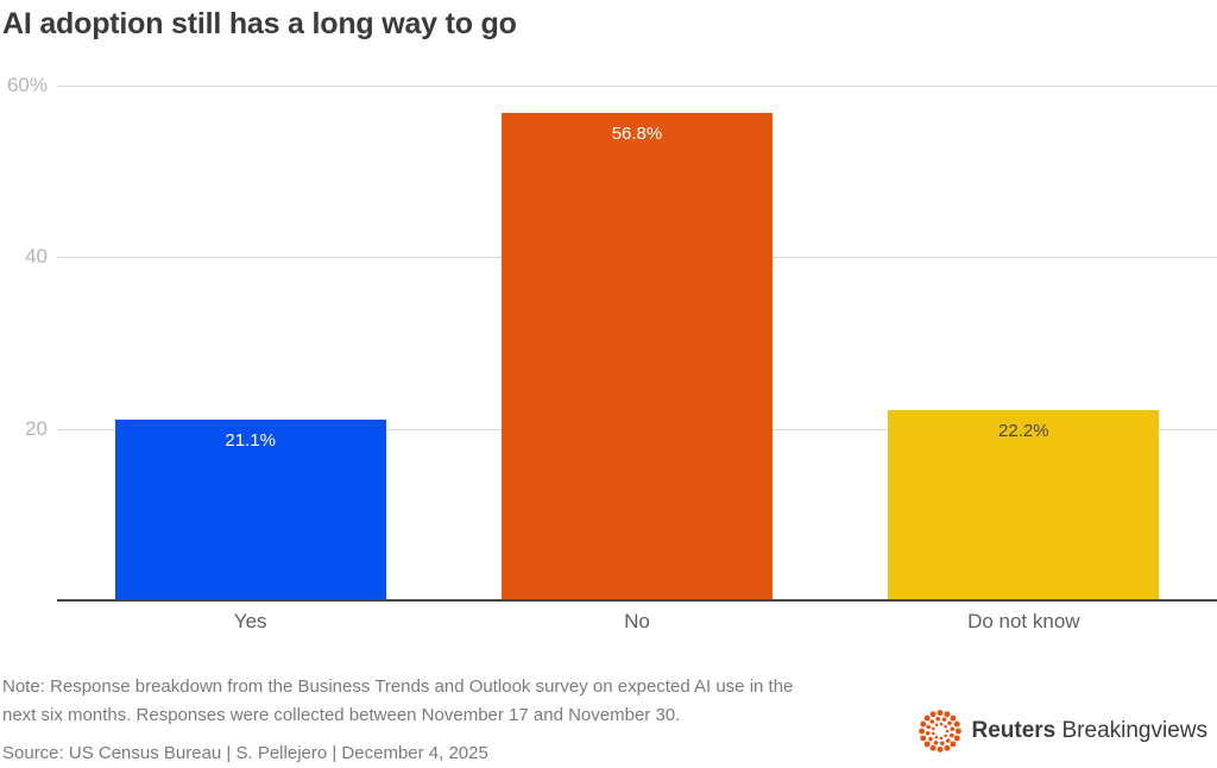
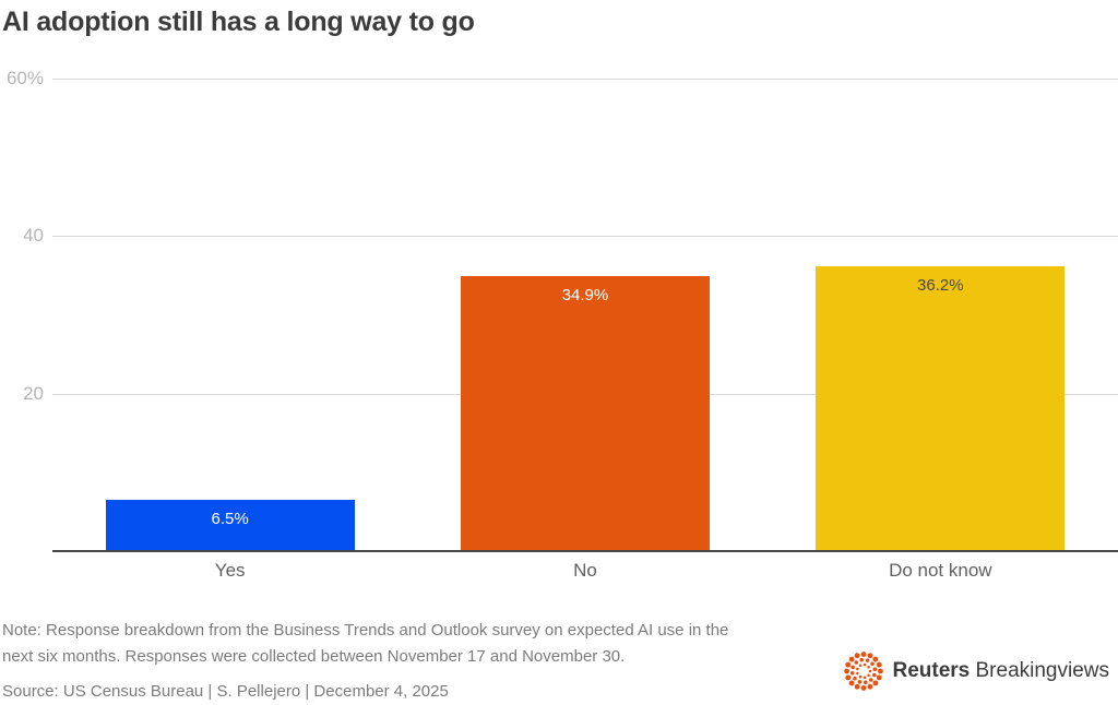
Yes: 21.1% -> 6.5%
No: 56.8% -> 34.9%
Do not know: 22.2% -> 36.2%
